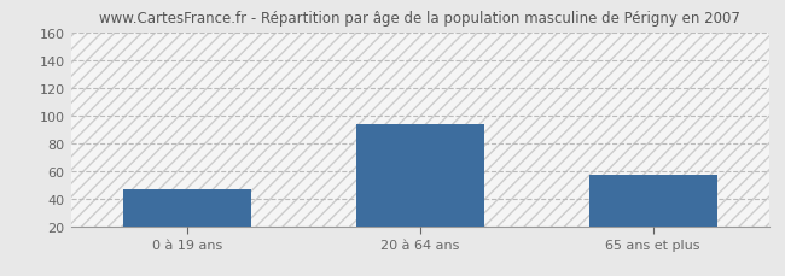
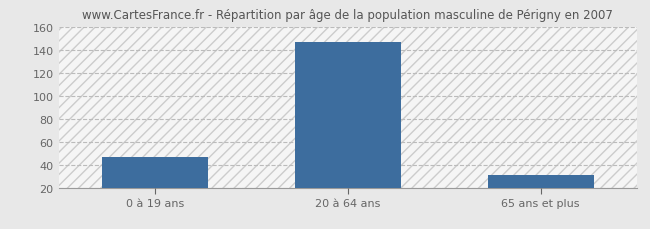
20 à 64 ans: 94 -> 147
65 ans et plus: 57 -> 31
